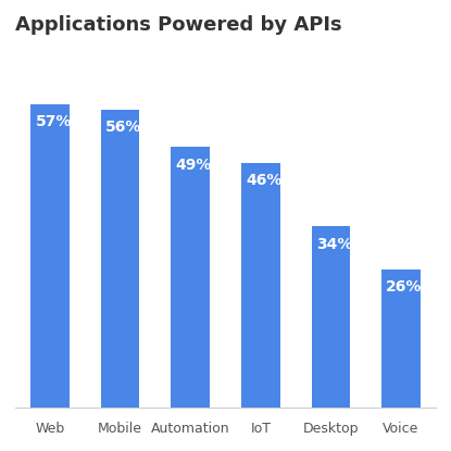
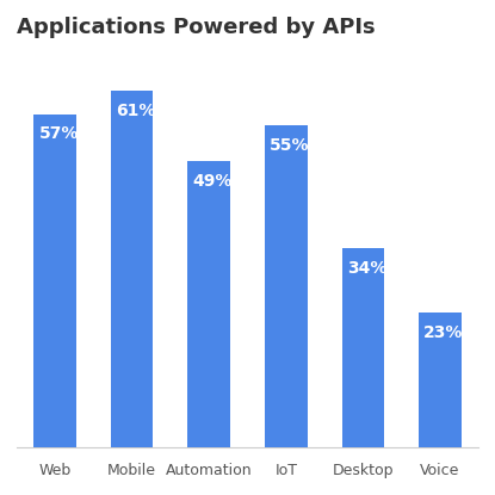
Mobile: 56% -> 61%
IoT: 46% -> 55%
Voice: 26% -> 23%
